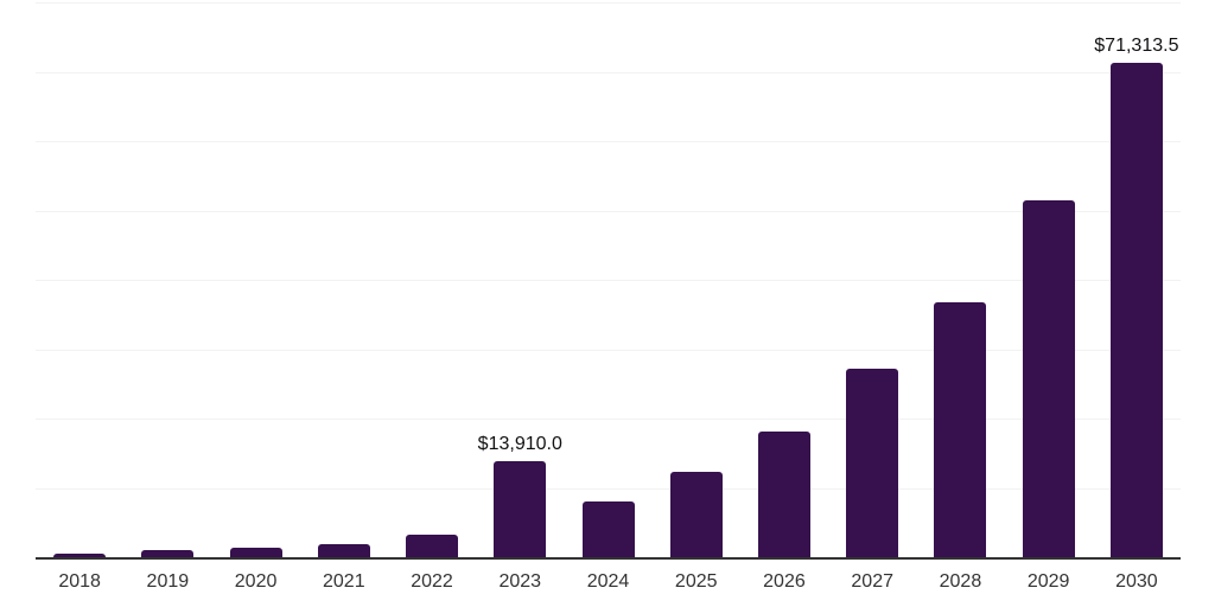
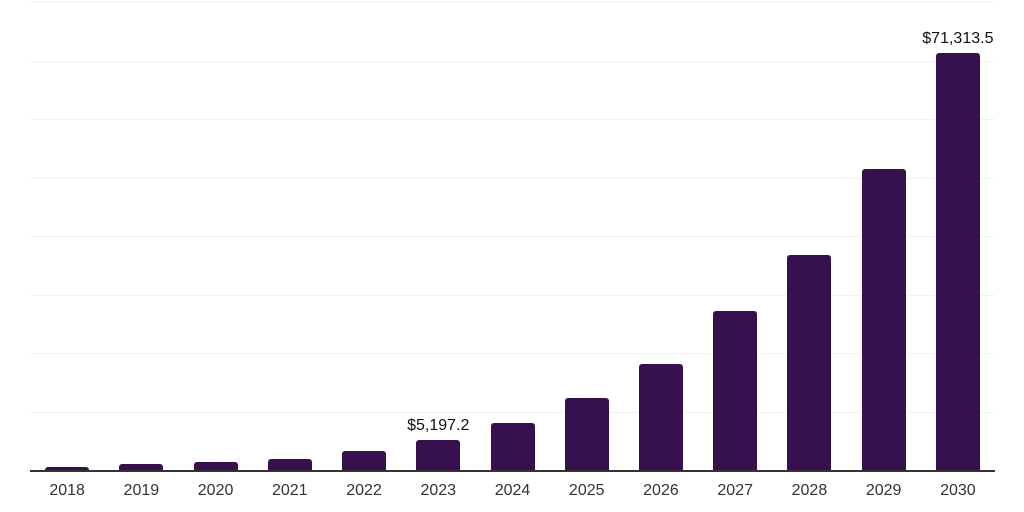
2023: $13,910.0 -> $5,197.2
